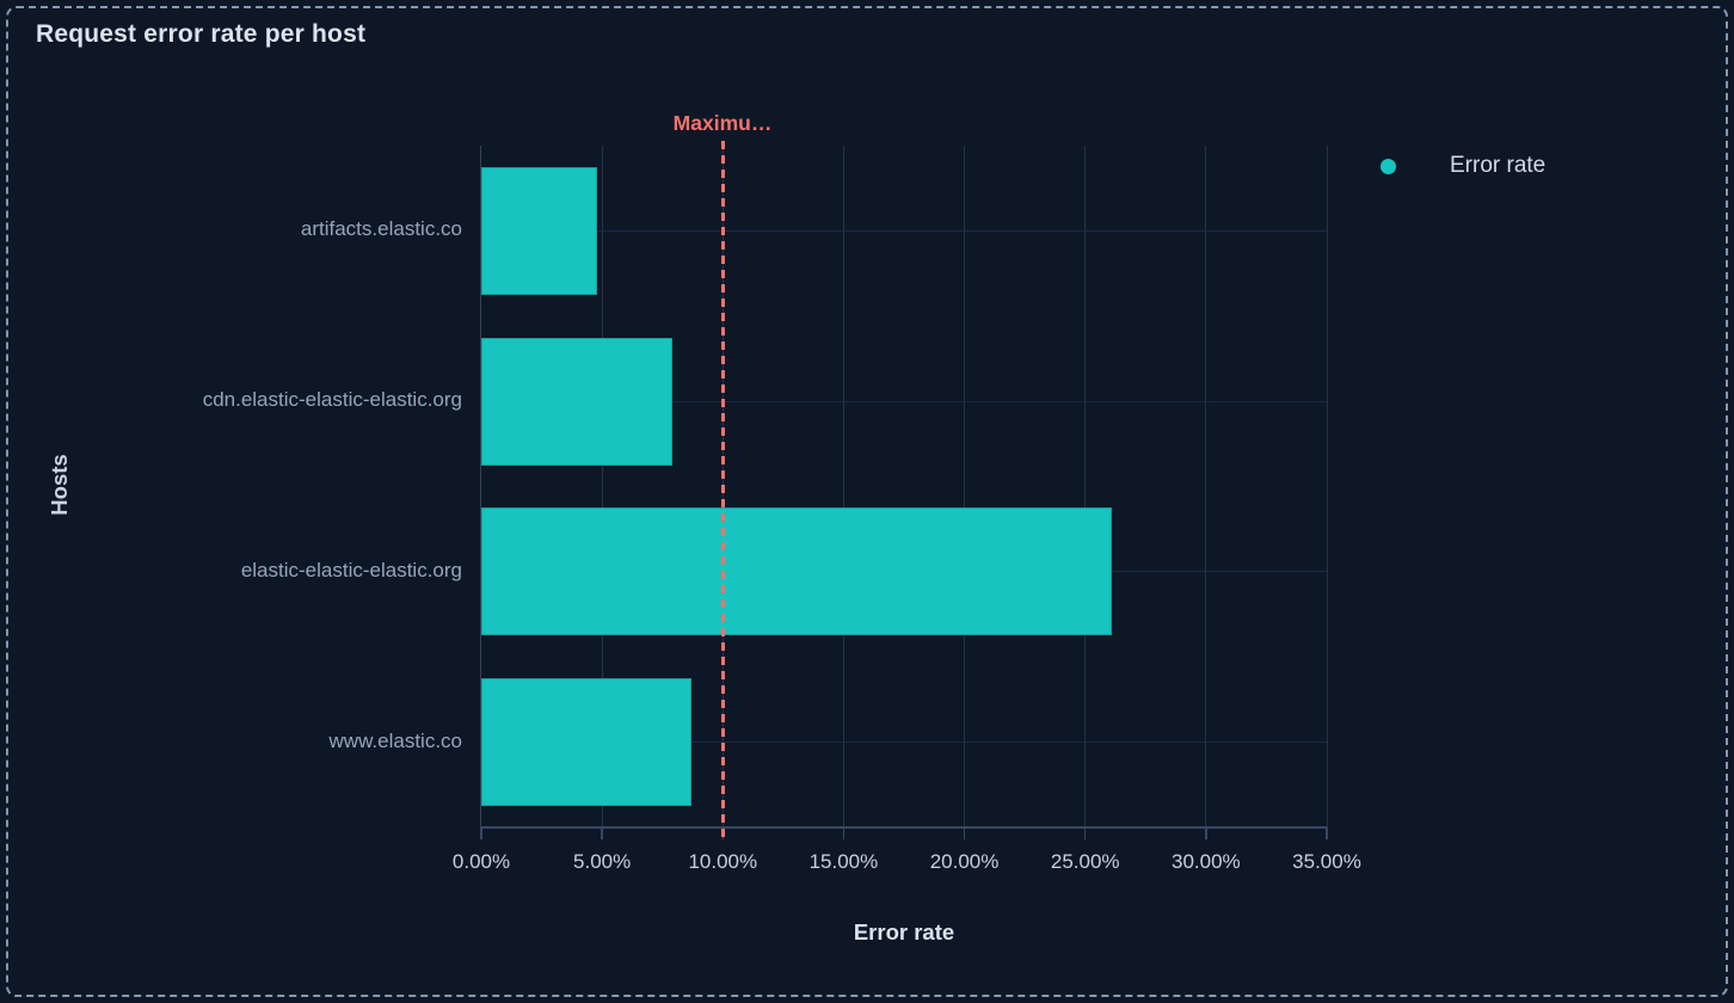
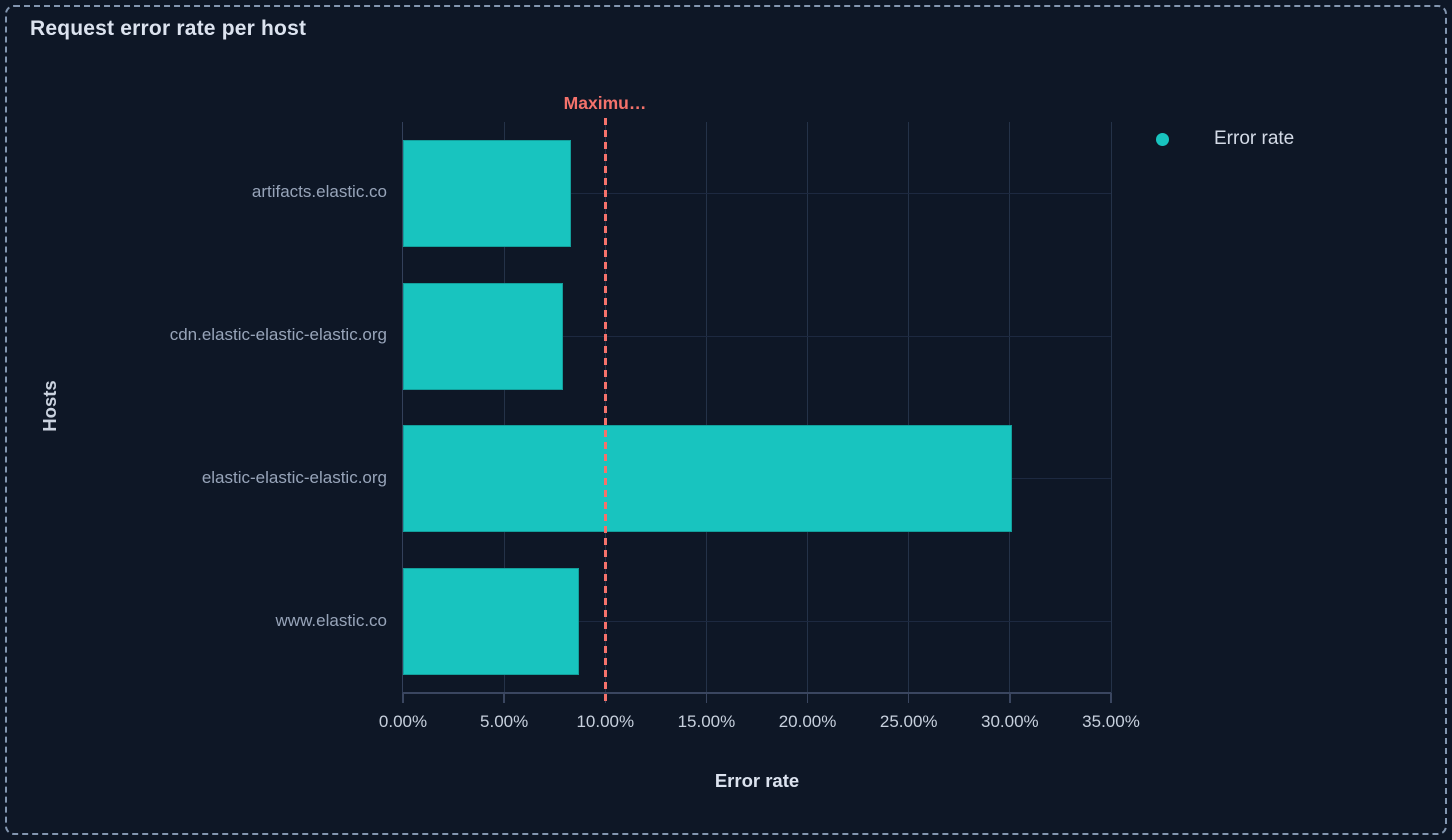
artifacts.elastic.co: 4.8% -> 8.3%
elastic-elastic-elastic.org: 26.1% -> 30.1%
